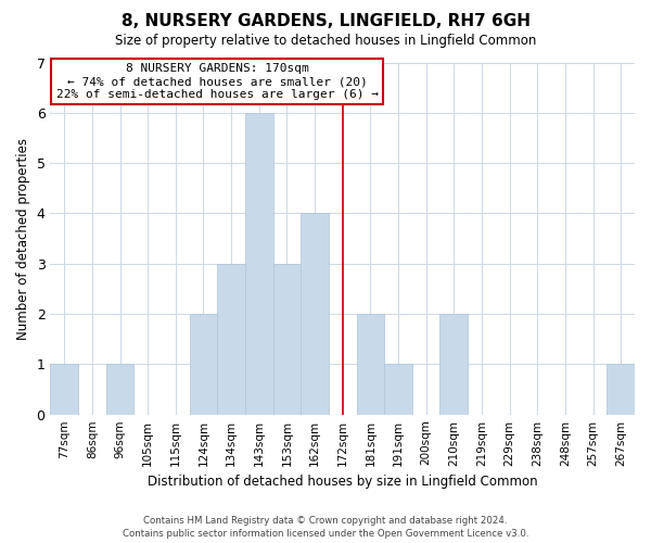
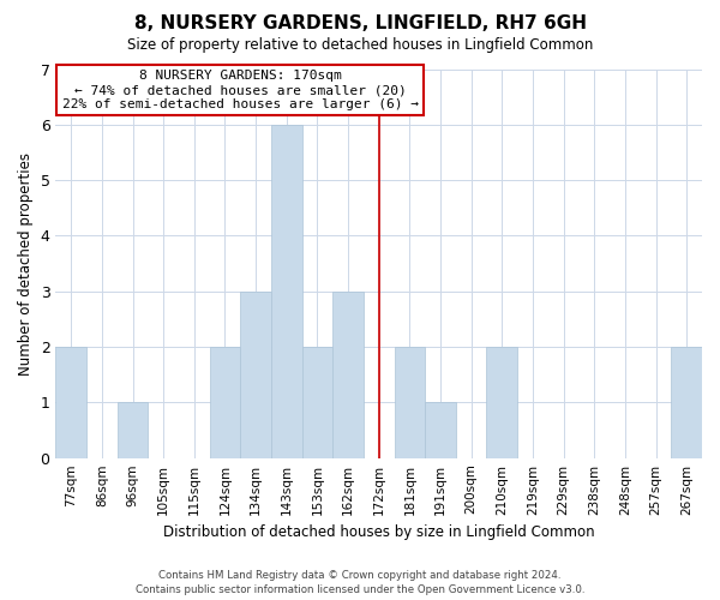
77sqm: 1 -> 2
153sqm: 3 -> 2
162sqm: 4 -> 3
267sqm: 1 -> 2
